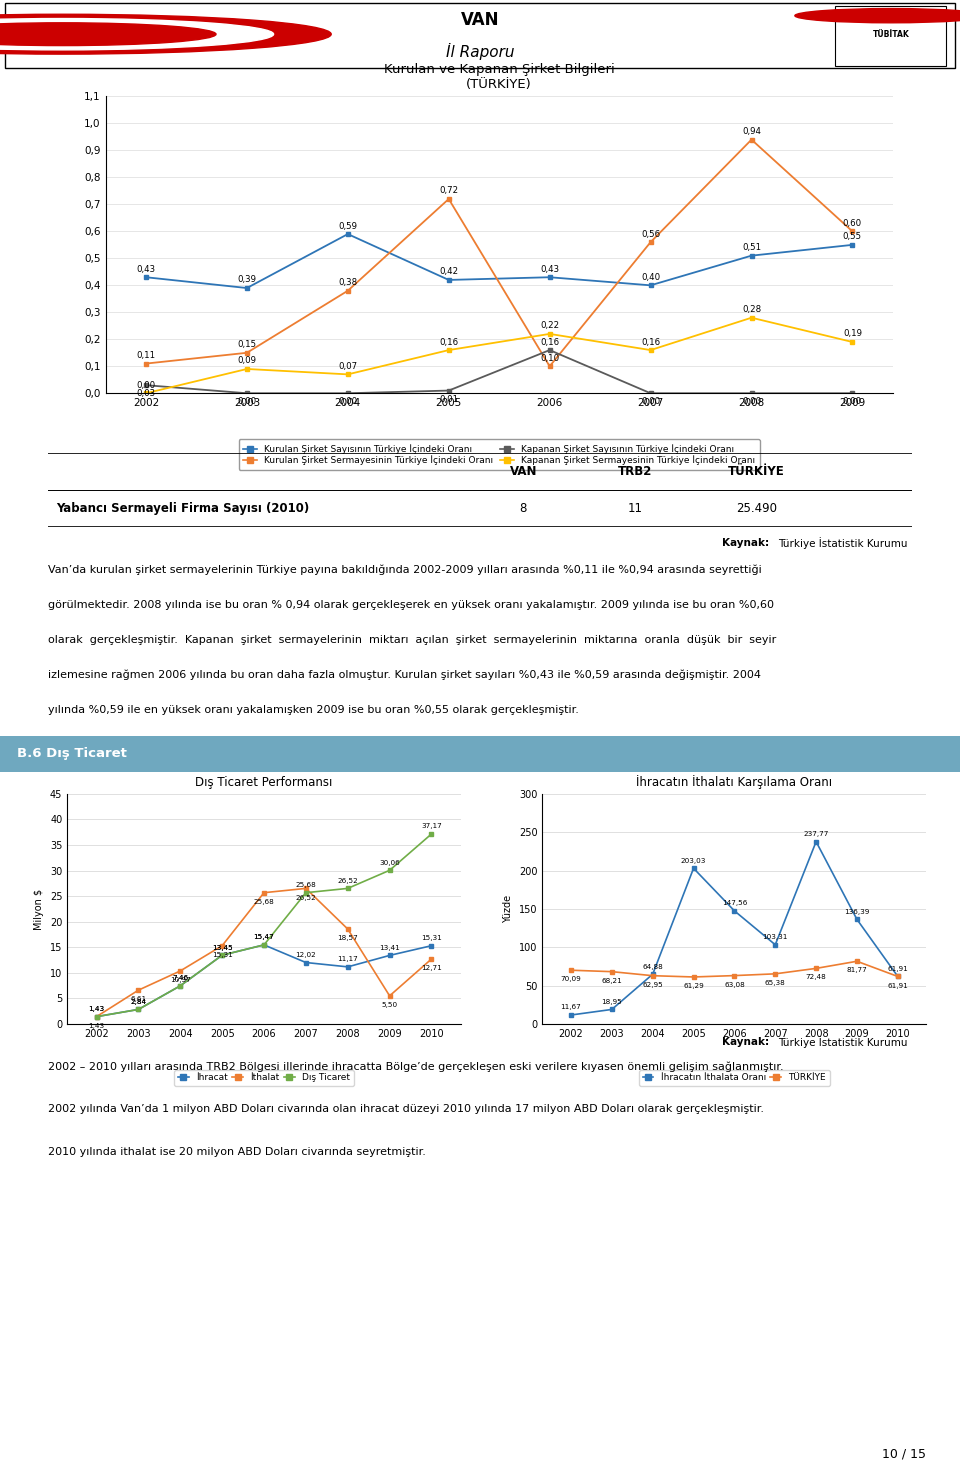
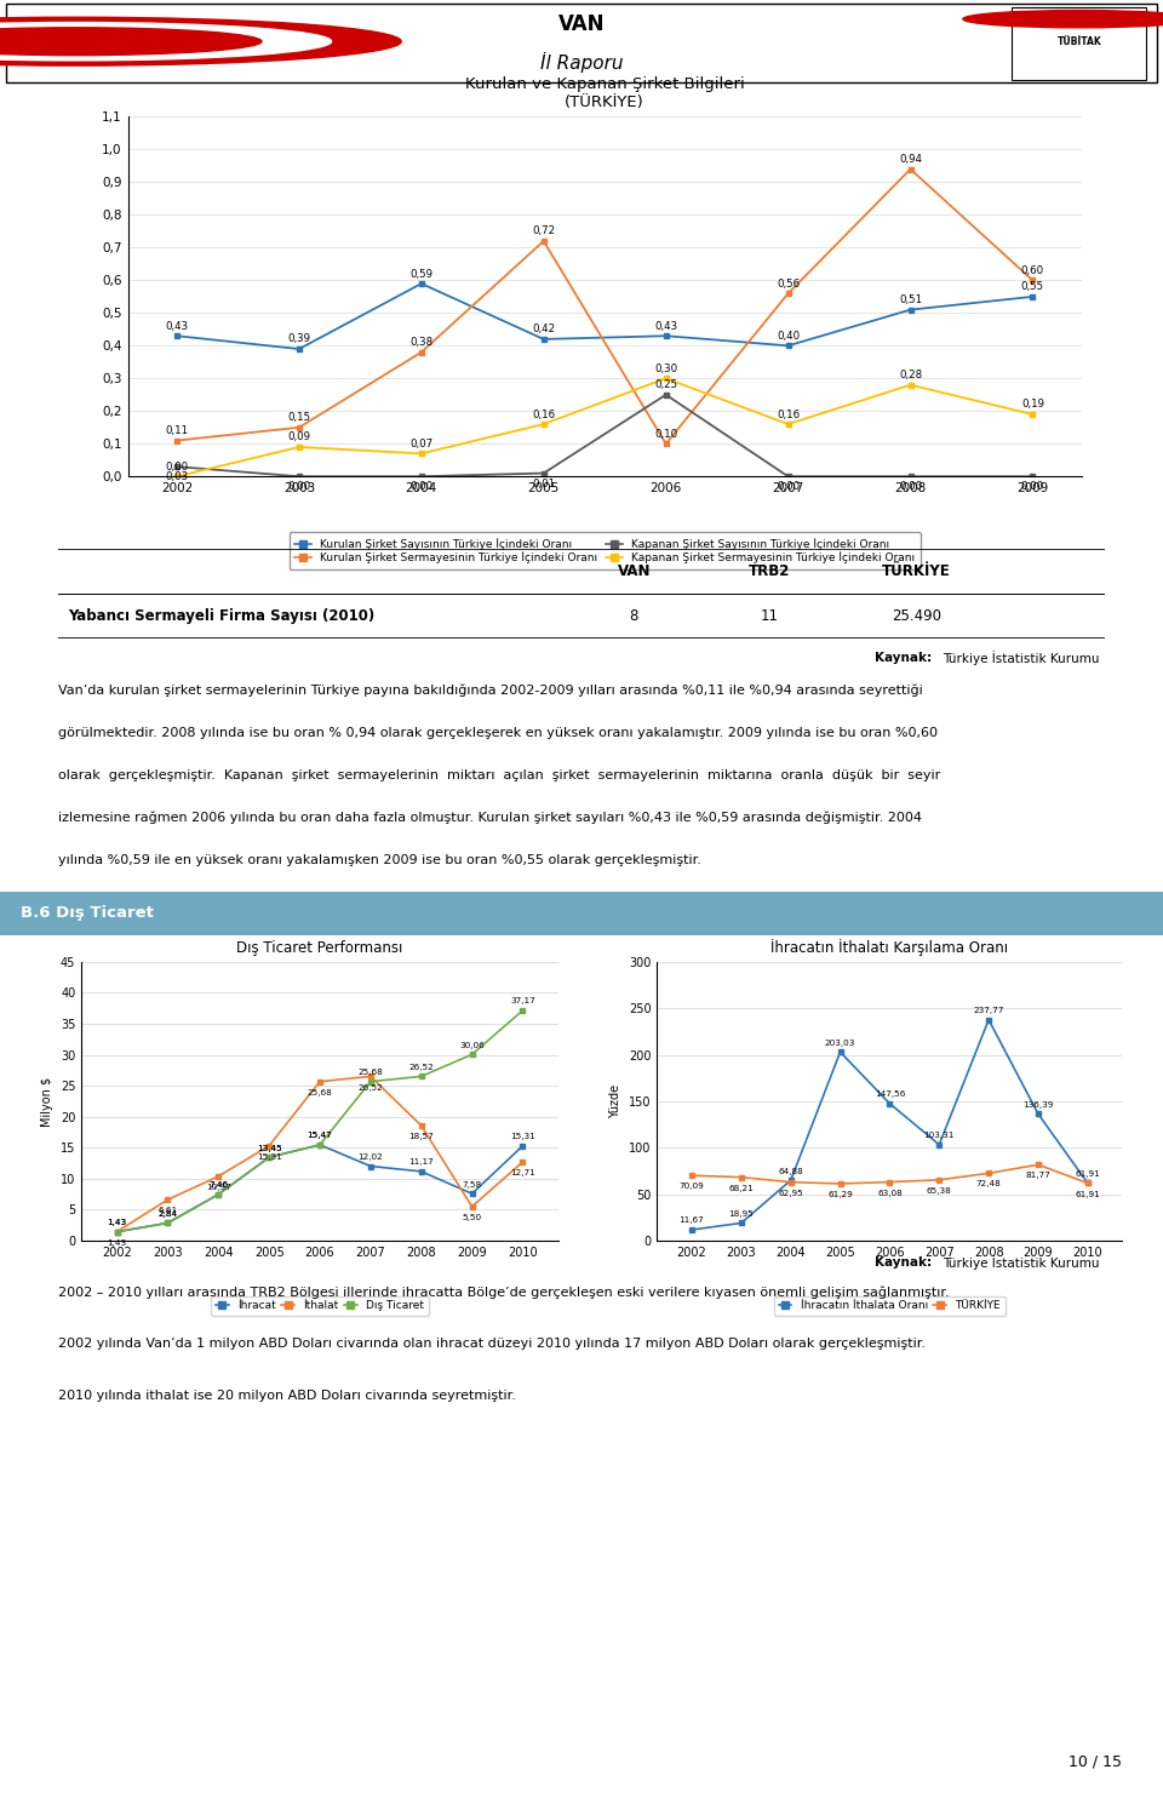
Kurulan ve Kapanan Şirket Bilgileri (TÜRKİYE)/Kapanan Şirket Sayısının Türkiye İçindeki Oranı/2006: 0,16 -> 0,25
Kurulan ve Kapanan Şirket Bilgileri (TÜRKİYE)/Kapanan Şirket Sermayesinin Türkiye İçindeki Oranı/2006: 0,22 -> 0,30
Dış Ticaret Performansı/İhracat/2009: 13,41 -> 7,58
